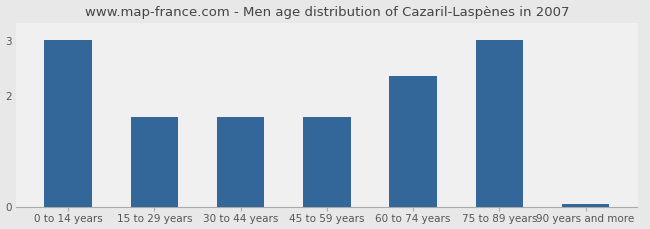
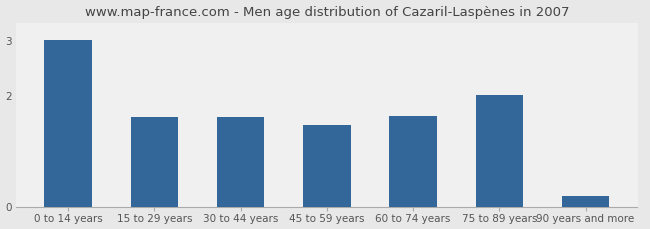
45 to 59 years: 1.60 -> 1.46
60 to 74 years: 2.35 -> 1.62
75 to 89 years: 3.00 -> 2.00
90 years and more: 0.04 -> 0.18
